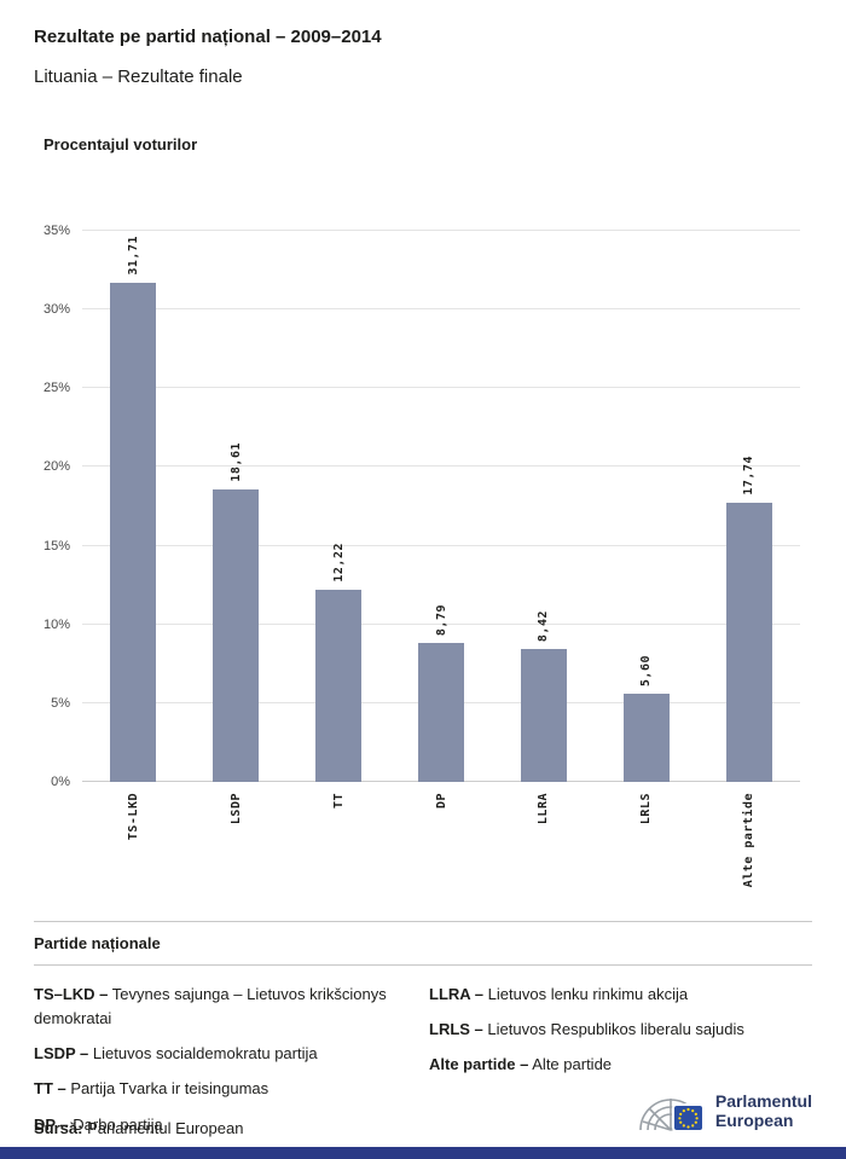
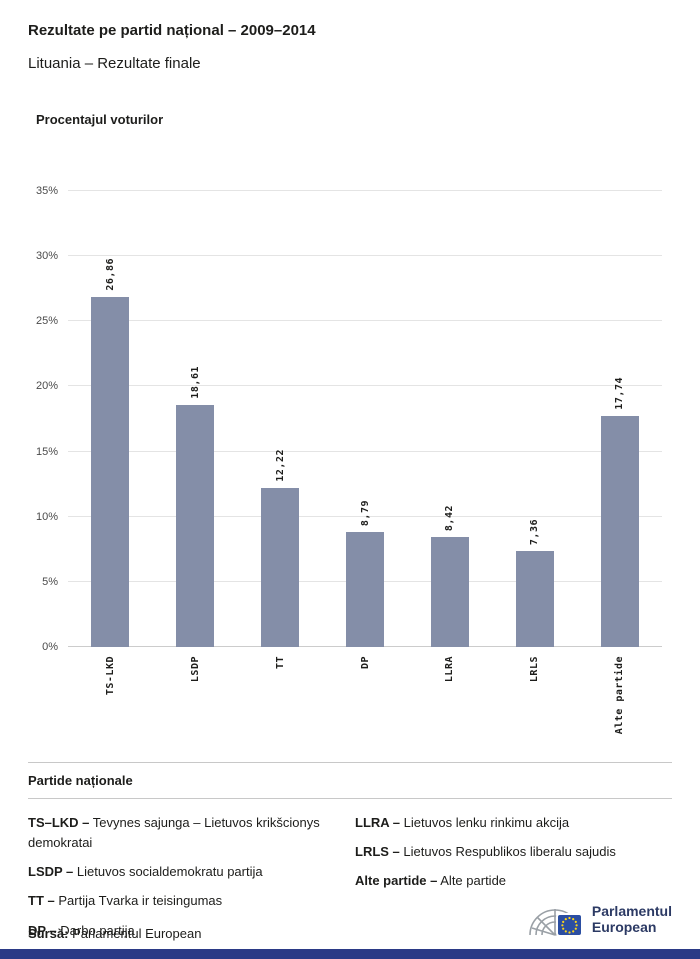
TS-LKD: 31,71 -> 26,86
LRLS: 5,60 -> 7,36
